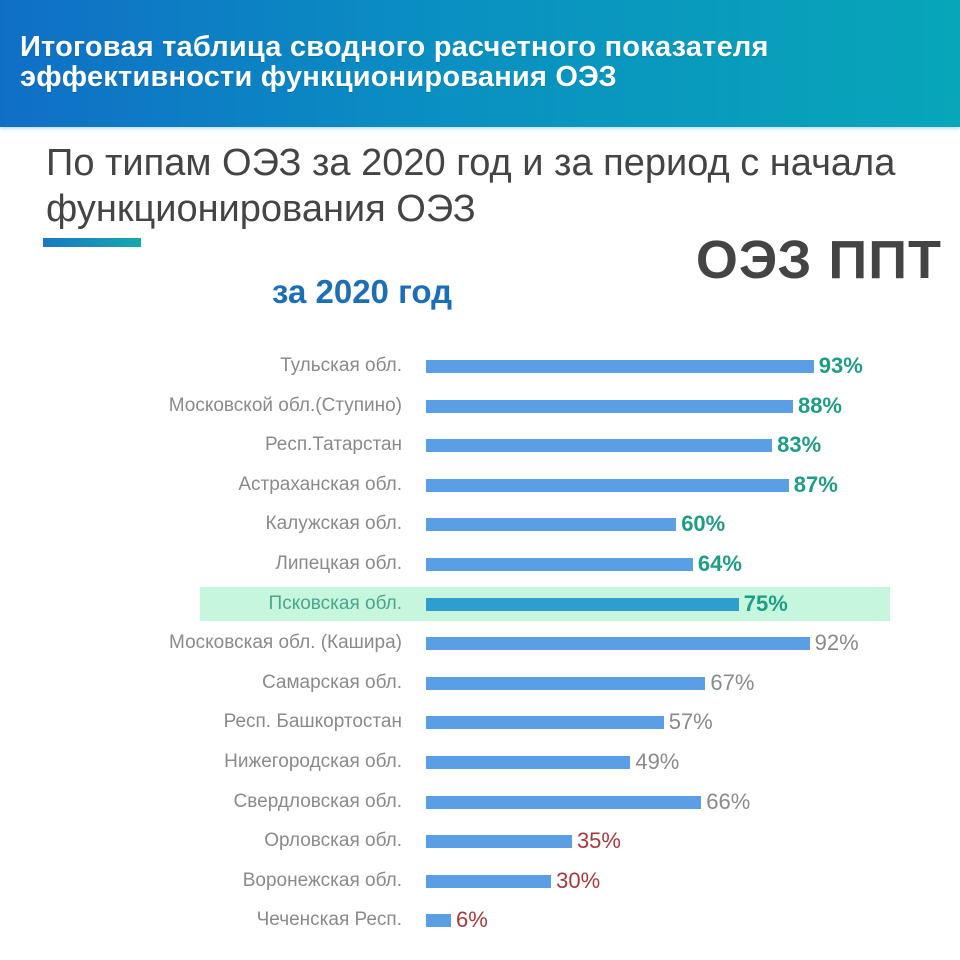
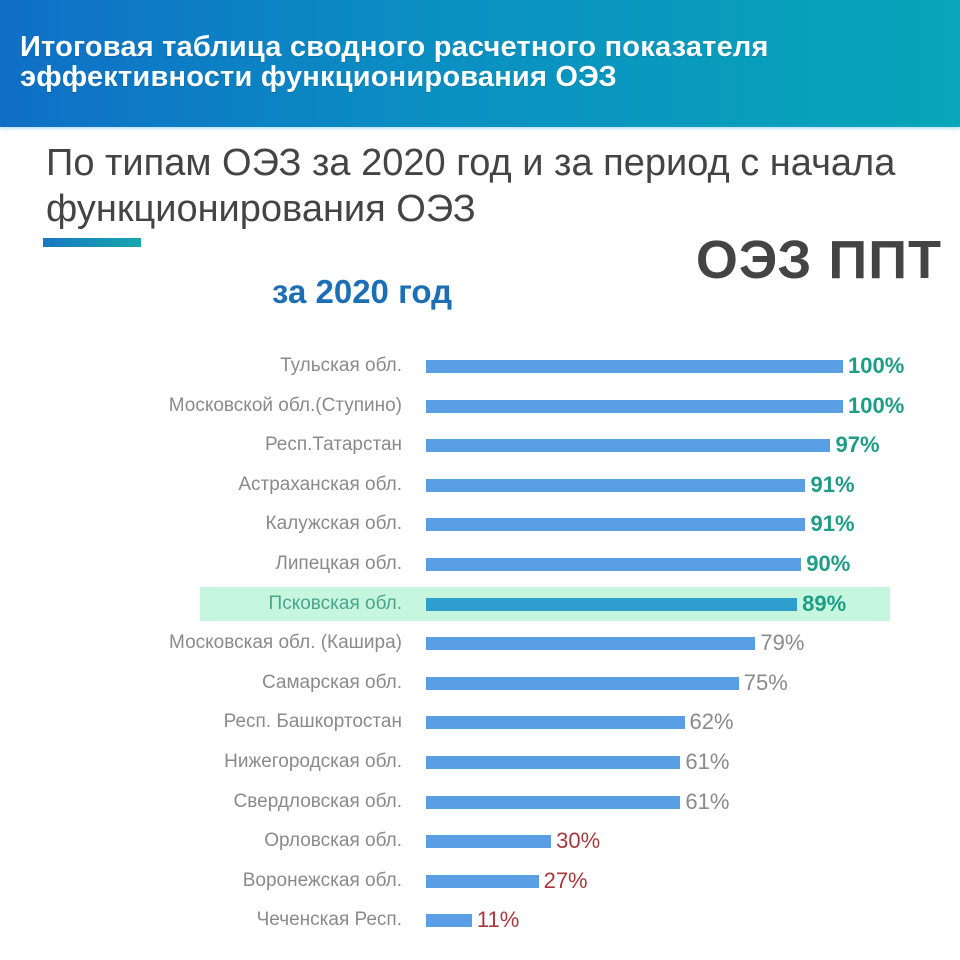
Тульская обл.: 93% -> 100%
Московской обл.(Ступино): 88% -> 100%
Респ.Татарстан: 83% -> 97%
Астраханская обл.: 87% -> 91%
Калужская обл.: 60% -> 91%
Липецкая обл.: 64% -> 90%
Псковская обл.: 75% -> 89%
Московская обл. (Кашира): 92% -> 79%
Самарская обл.: 67% -> 75%
Респ. Башкортостан: 57% -> 62%
Нижегородская обл.: 49% -> 61%
Свердловская обл.: 66% -> 61%
Орловская обл.: 35% -> 30%
Воронежская обл.: 30% -> 27%
Чеченская Респ.: 6% -> 11%
